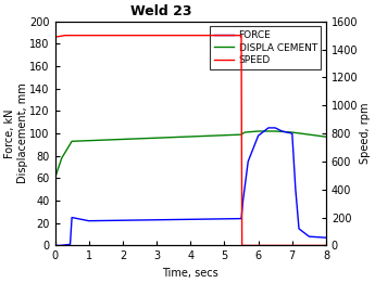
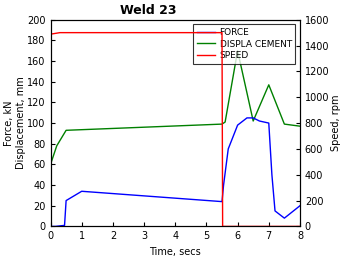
FORCE/1: 22 -> 34
DISPLA CEMENT/6: 102 -> 170
DISPLA CEMENT/7: 101 -> 137
FORCE/8: 7 -> 20
